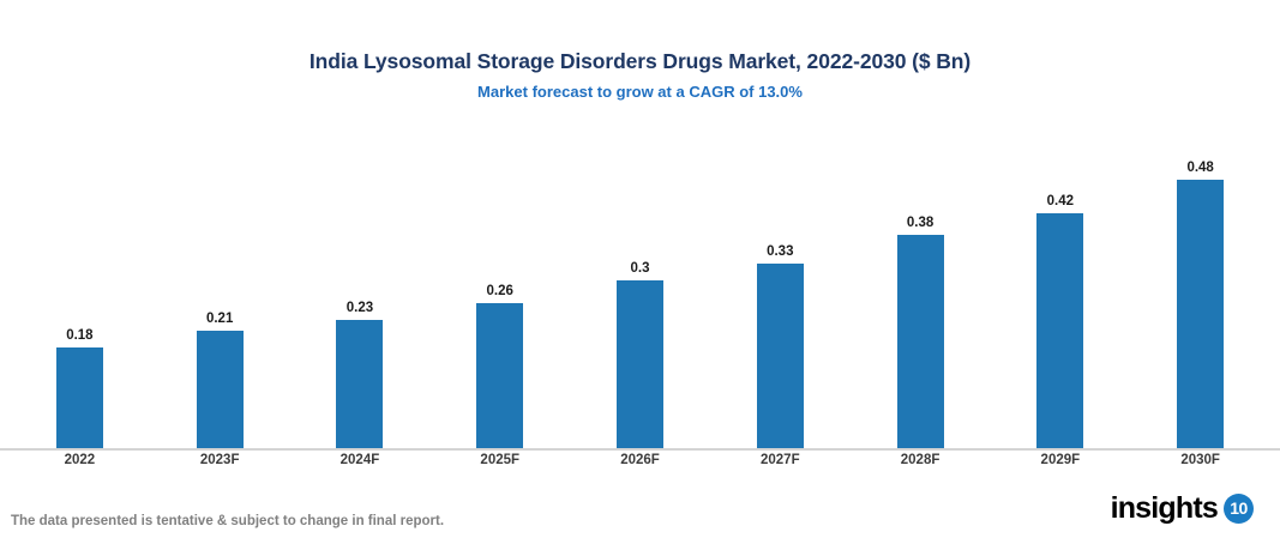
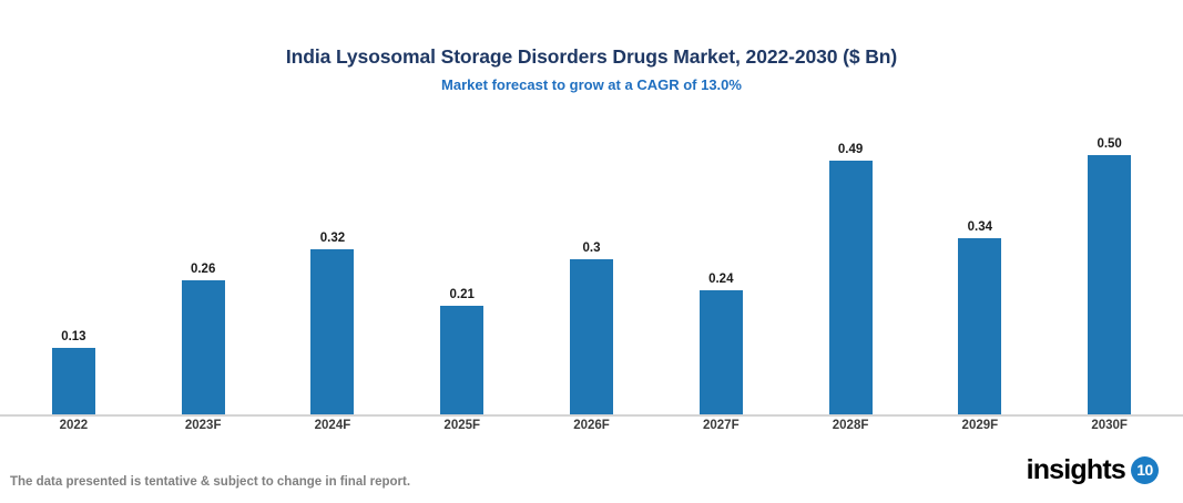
2022: 0.18 -> 0.13
2023F: 0.21 -> 0.26
2024F: 0.23 -> 0.32
2025F: 0.26 -> 0.21
2027F: 0.33 -> 0.24
2028F: 0.38 -> 0.49
2029F: 0.42 -> 0.34
2030F: 0.48 -> 0.50
